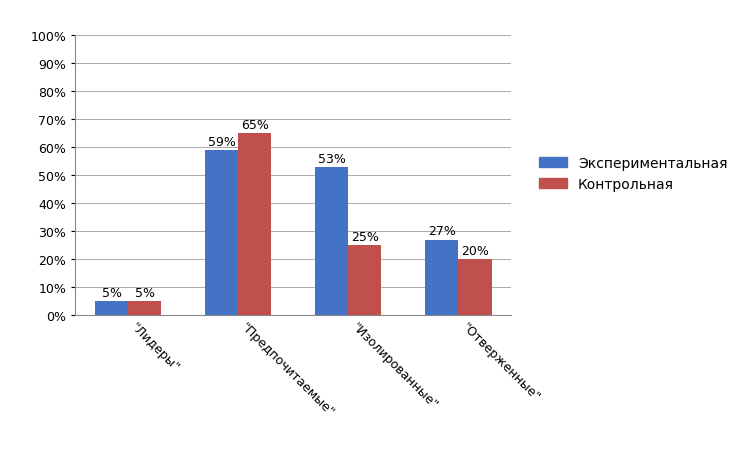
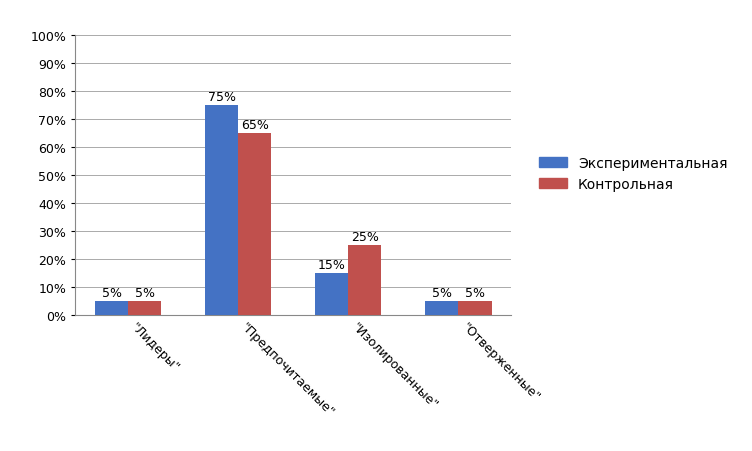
Экспериментальная/"Предпочитаемые": 59% -> 75%
Экспериментальная/"Изолированные": 53% -> 15%
Экспериментальная/"Отверженные": 27% -> 5%
Контрольная/"Отверженные": 20% -> 5%
